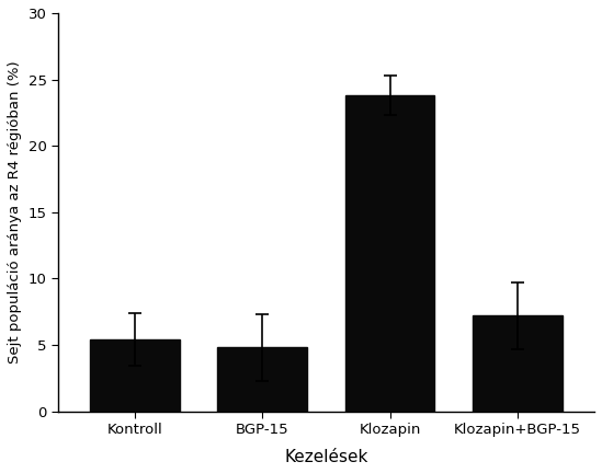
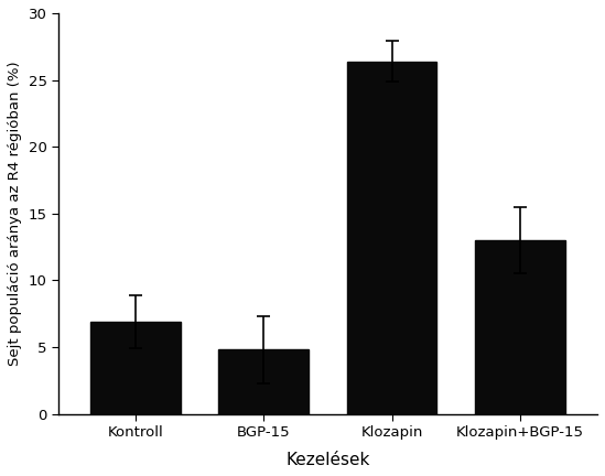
Kontroll: 5.4 -> 6.9
Klozapin: 23.8 -> 26.4
Klozapin+BGP-15: 7.2 -> 13.0
